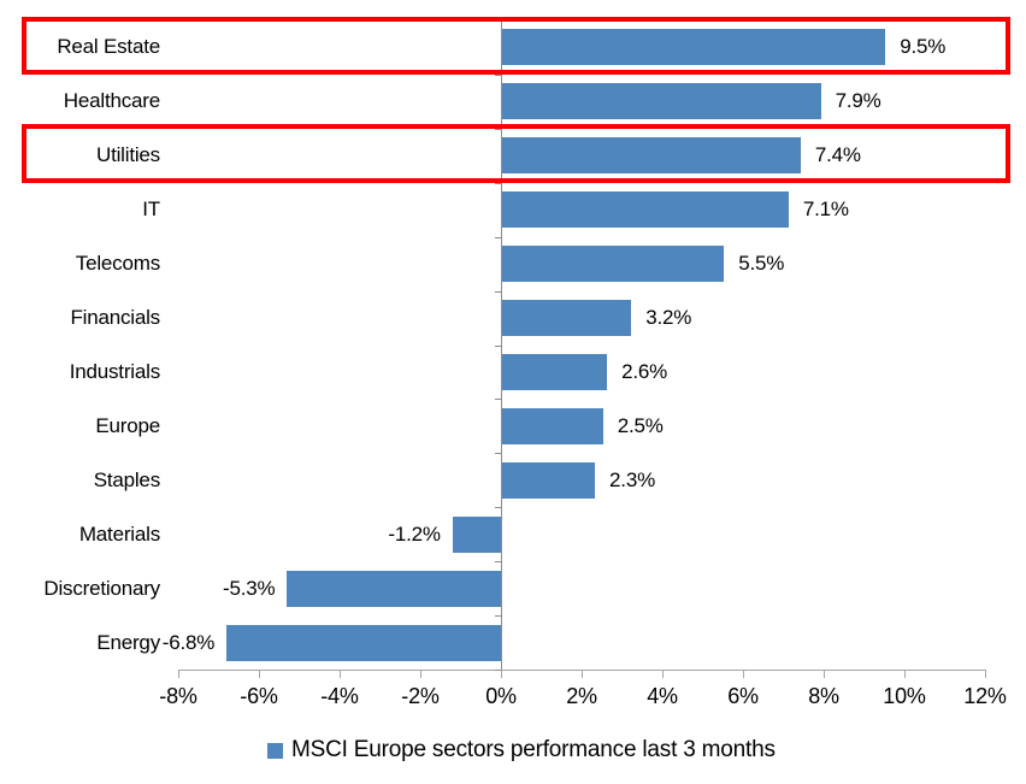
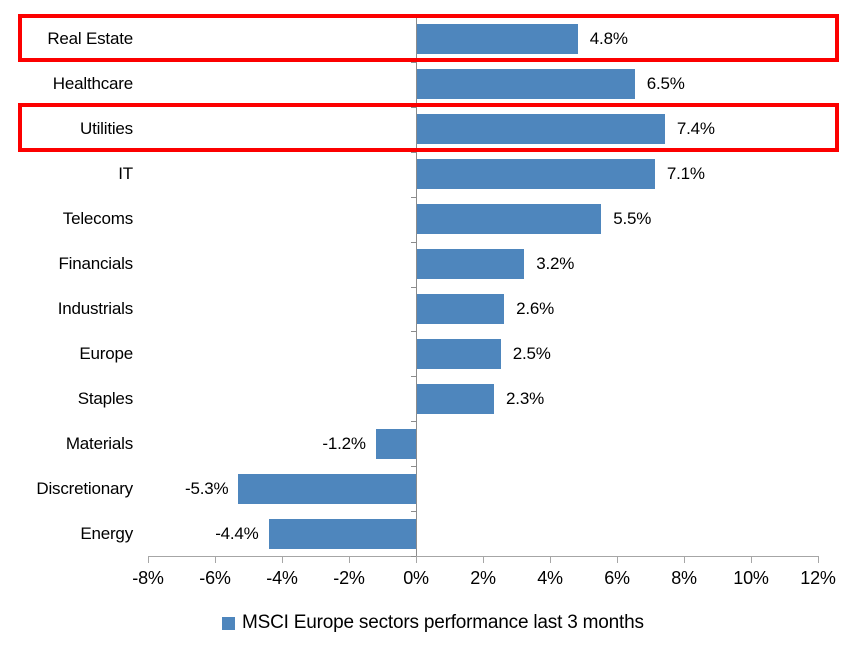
Real Estate: 9.5% -> 4.8%
Healthcare: 7.9% -> 6.5%
Energy: -6.8% -> -4.4%
